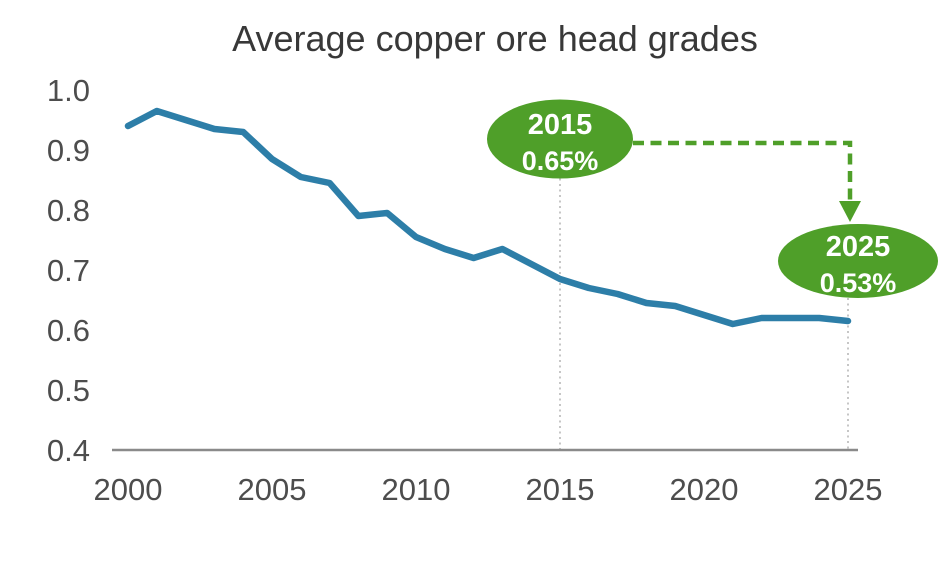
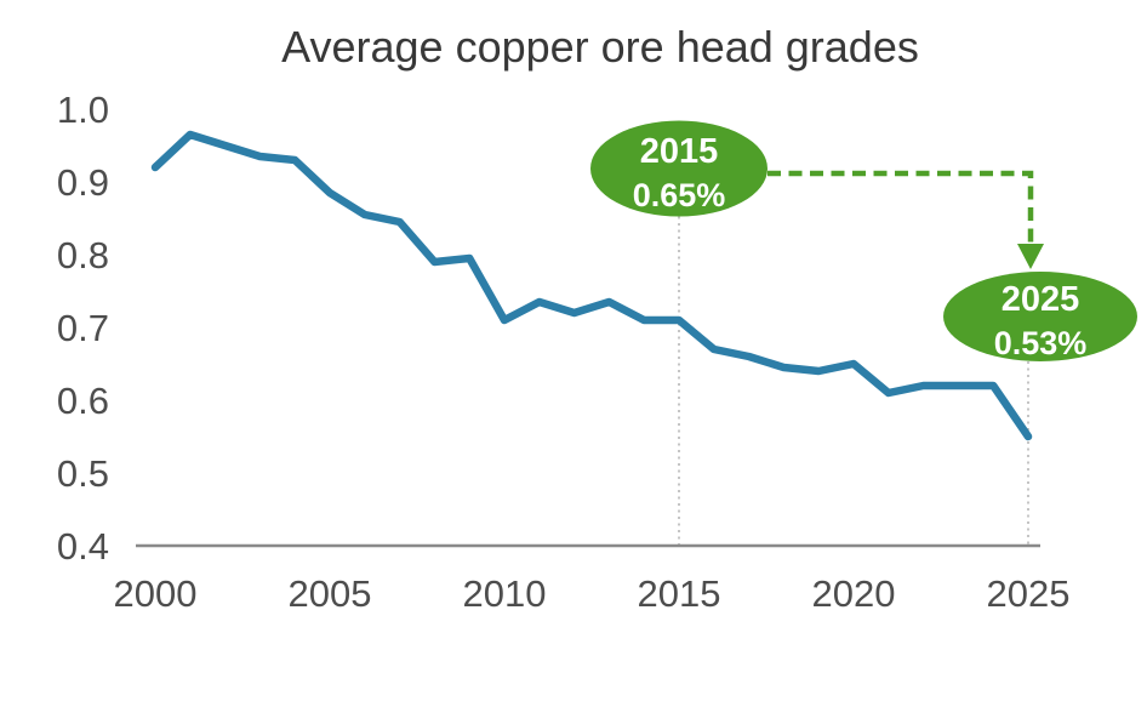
2000: 0.94 -> 0.92
2010: 0.76 -> 0.71
2015: 0.69 -> 0.71
2020: 0.62 -> 0.65
2025: 0.61 -> 0.55
